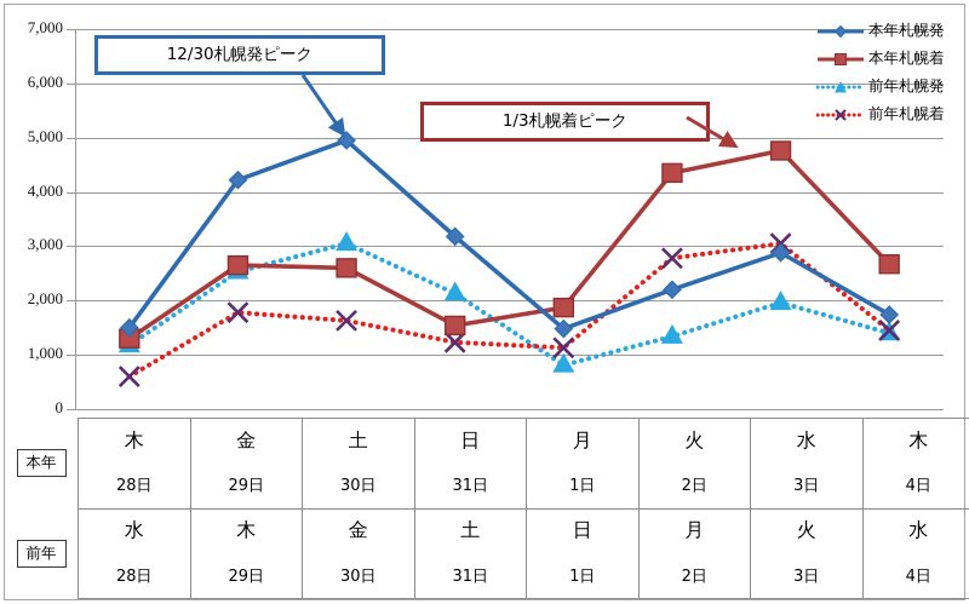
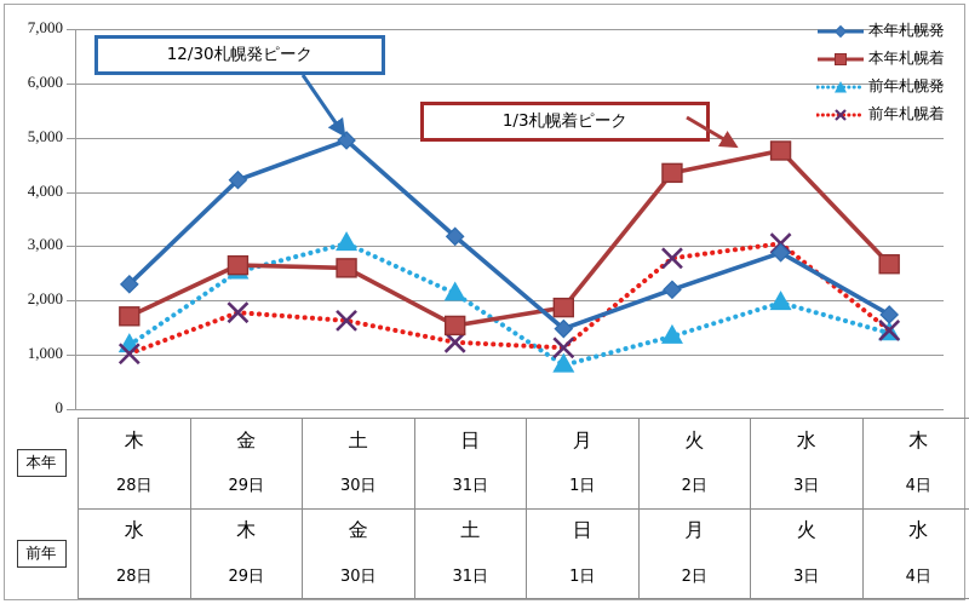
本年札幌発/木 28日: 1500 -> 2300
本年札幌着/木 28日: 1300 -> 1700
前年札幌着/木 28日: 600 -> 1000
